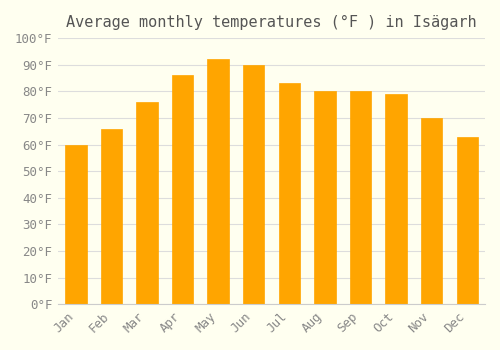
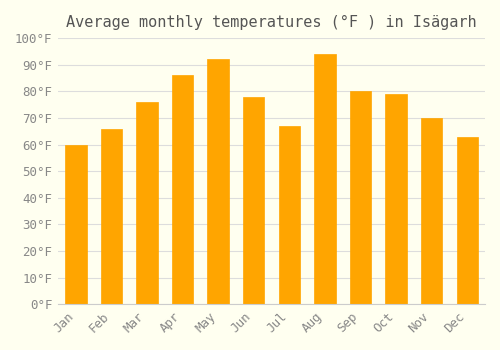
Jun: 90°F -> 78°F
Jul: 83°F -> 67°F
Aug: 80°F -> 94°F
